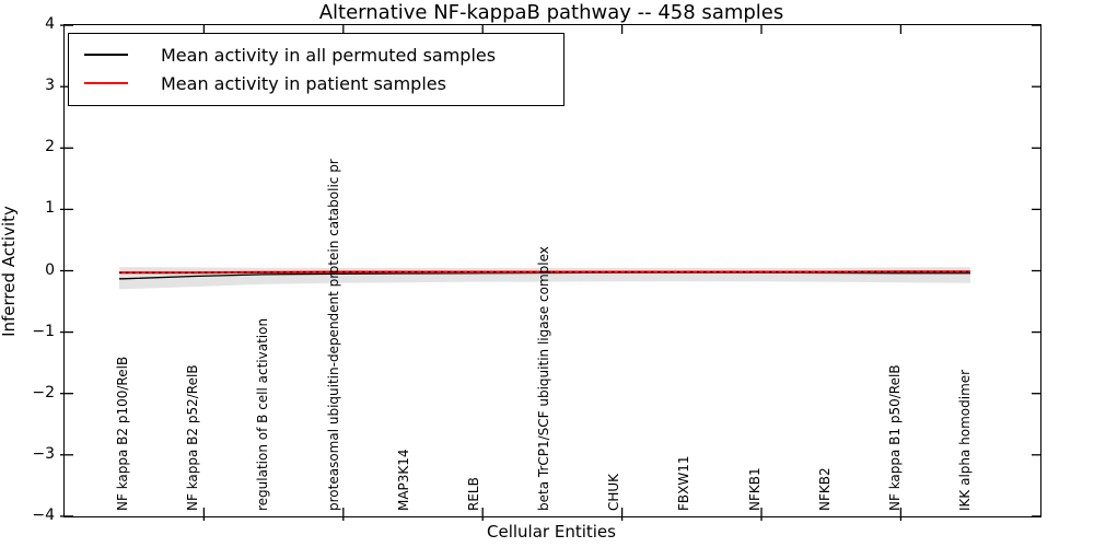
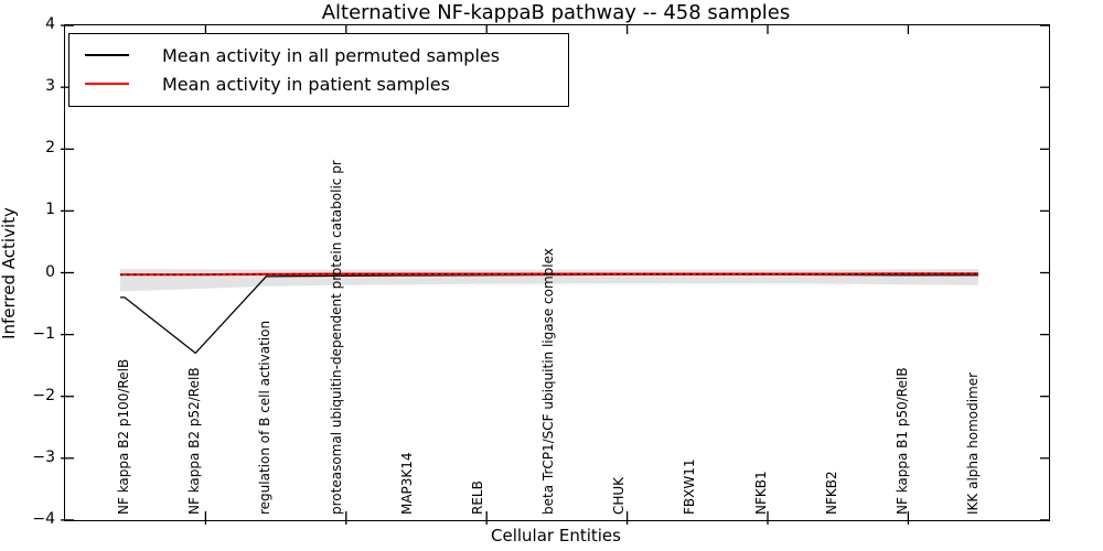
Mean activity in all permuted samples/NF kappa B2 p100/RelB: -0.1 -> -0.4
Mean activity in all permuted samples/NF kappa B2 p52/RelB: -0.1 -> -1.3
